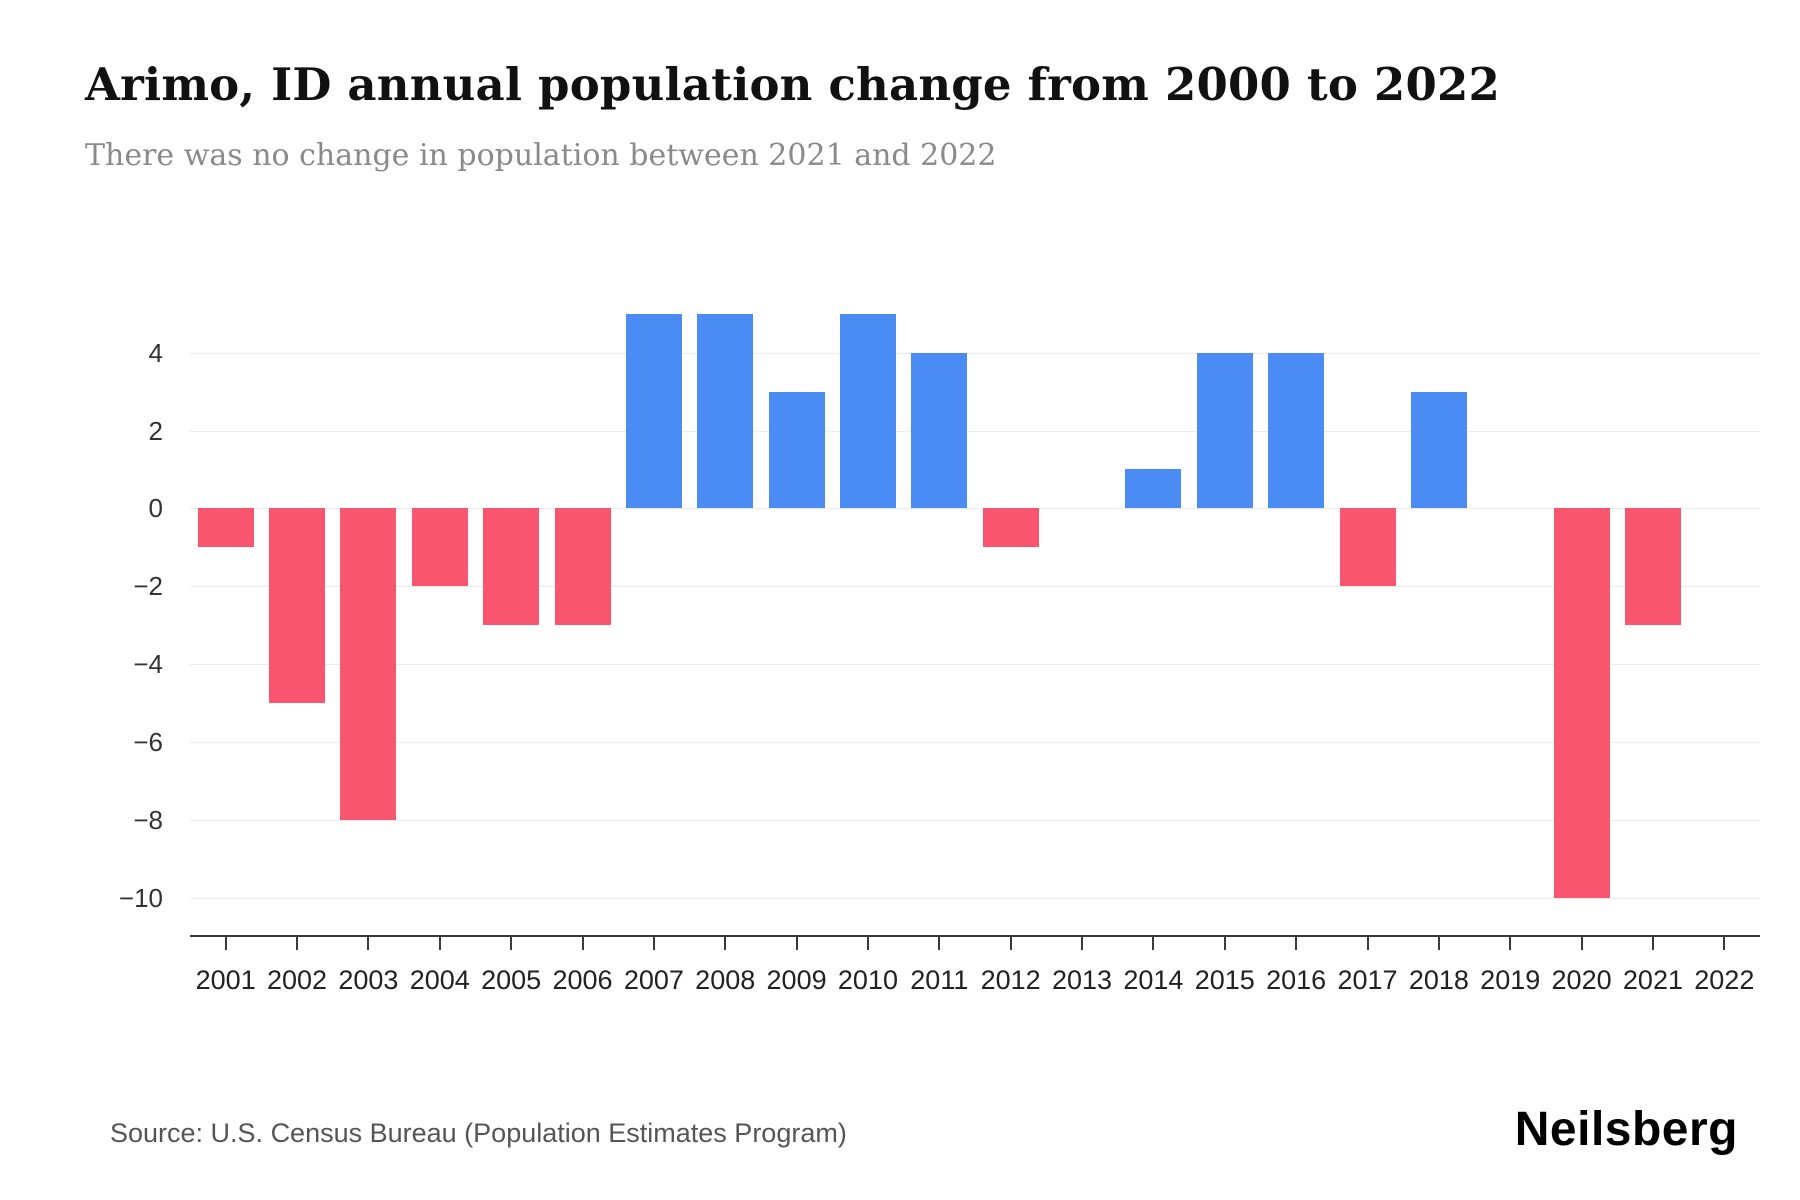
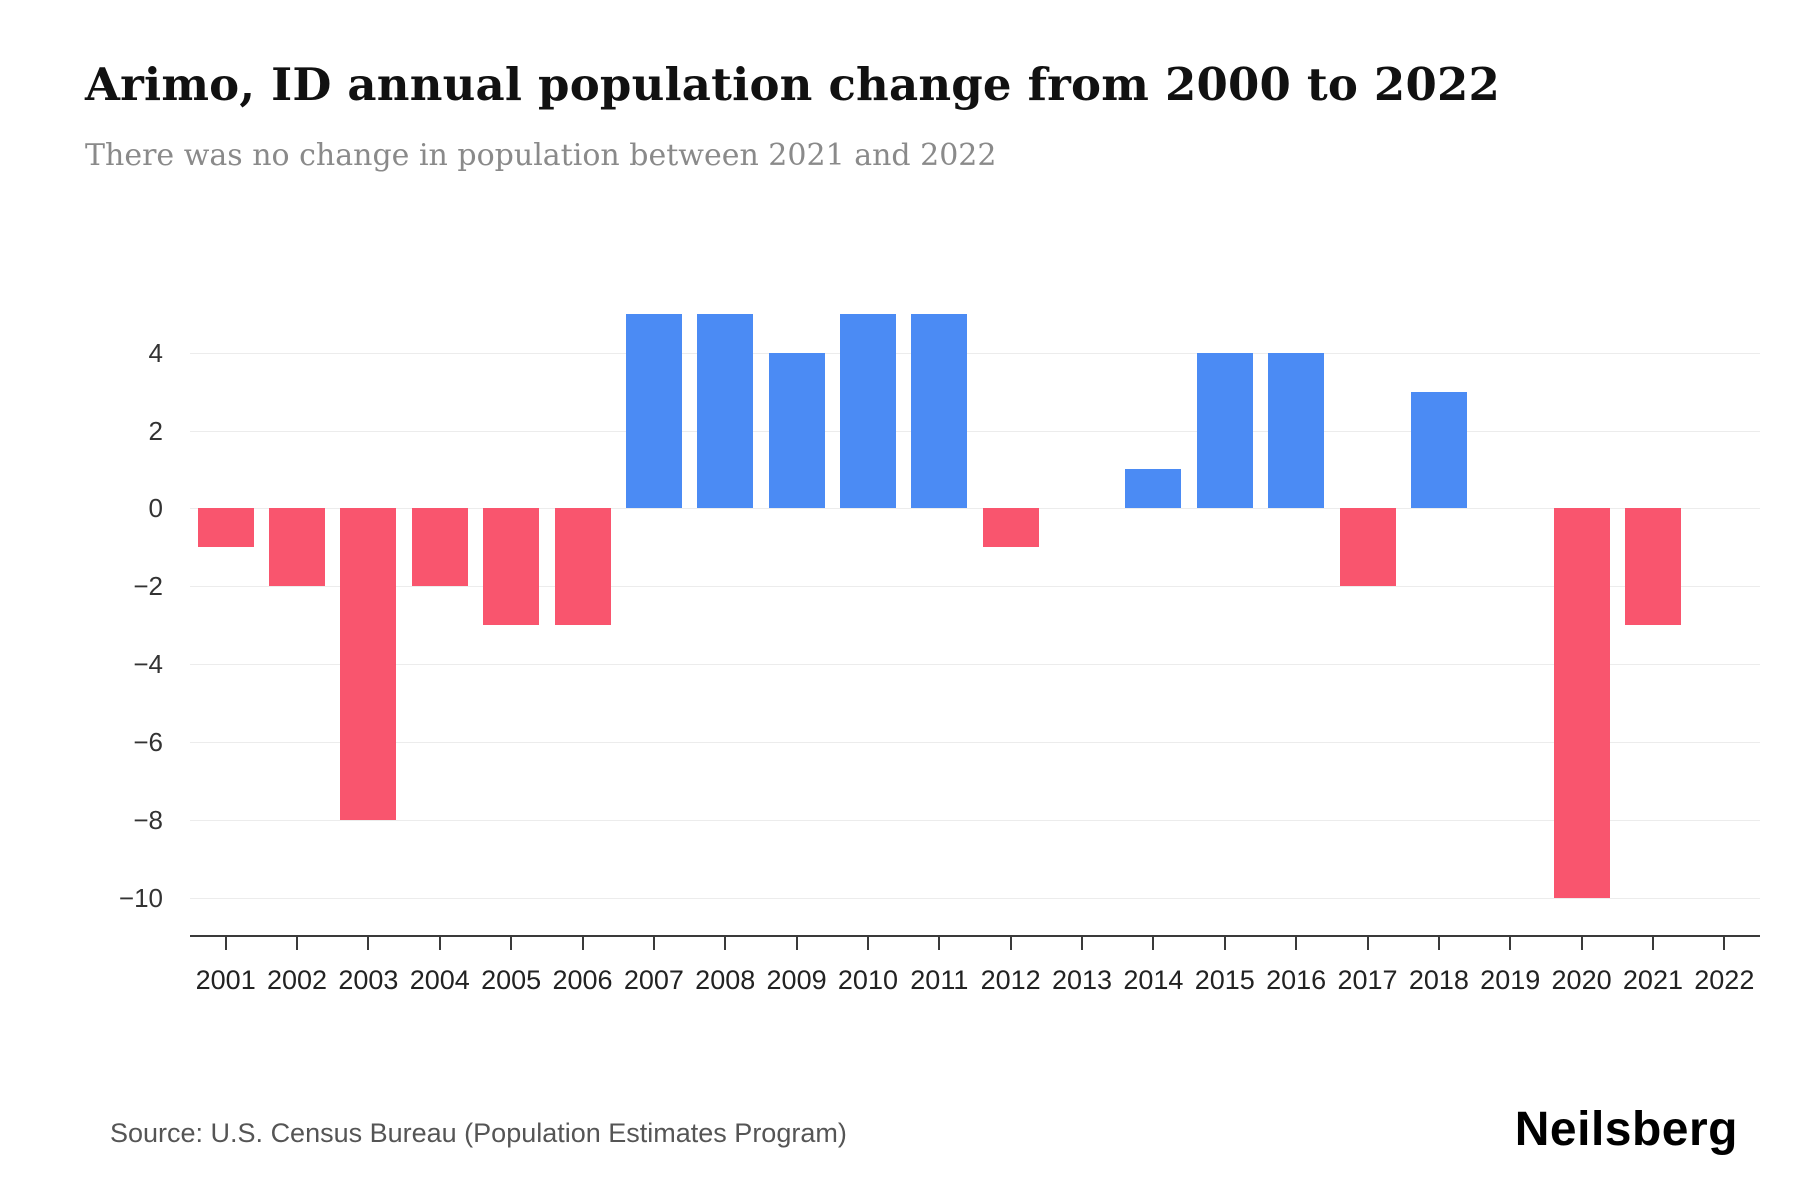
2002: -5 -> -2
2009: 3 -> 4
2011: 4 -> 5
